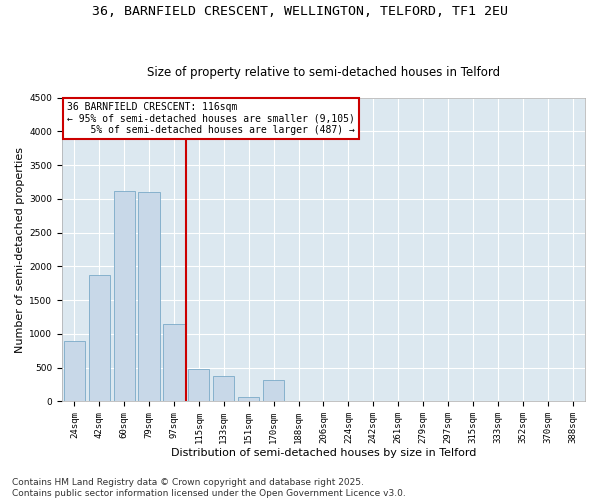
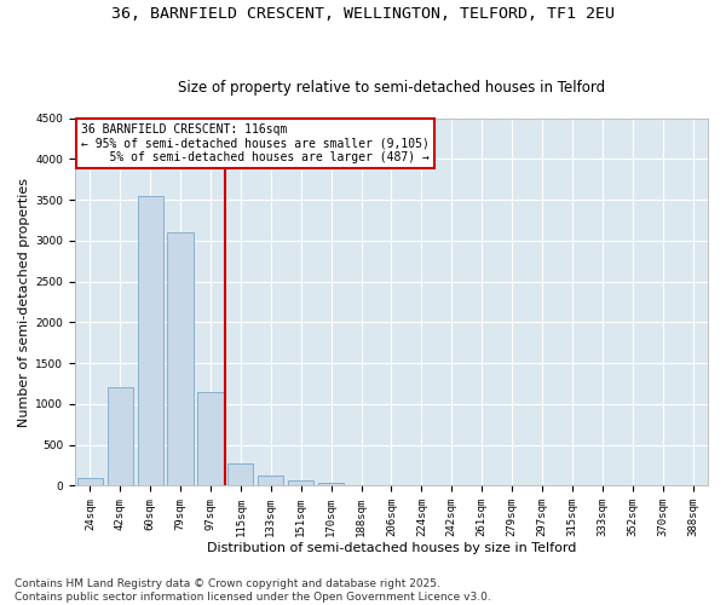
24sqm: 900 -> 100
42sqm: 1880 -> 1200
60sqm: 3120 -> 3550
115sqm: 480 -> 270
133sqm: 380 -> 120
170sqm: 320 -> 30
